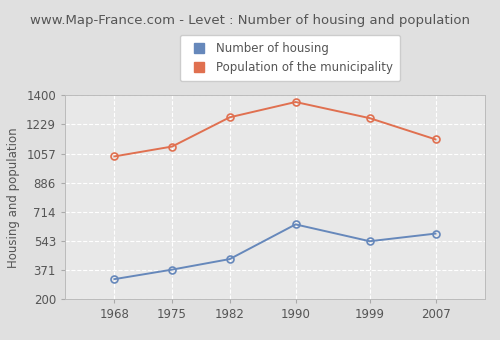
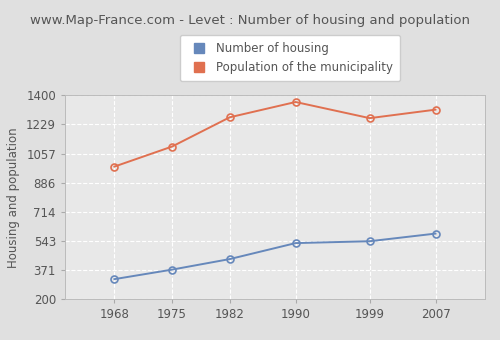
Population of the municipality/1968: 1040 -> 980
Number of housing/1990: 640 -> 530
Population of the municipality/2007: 1140 -> 1320
